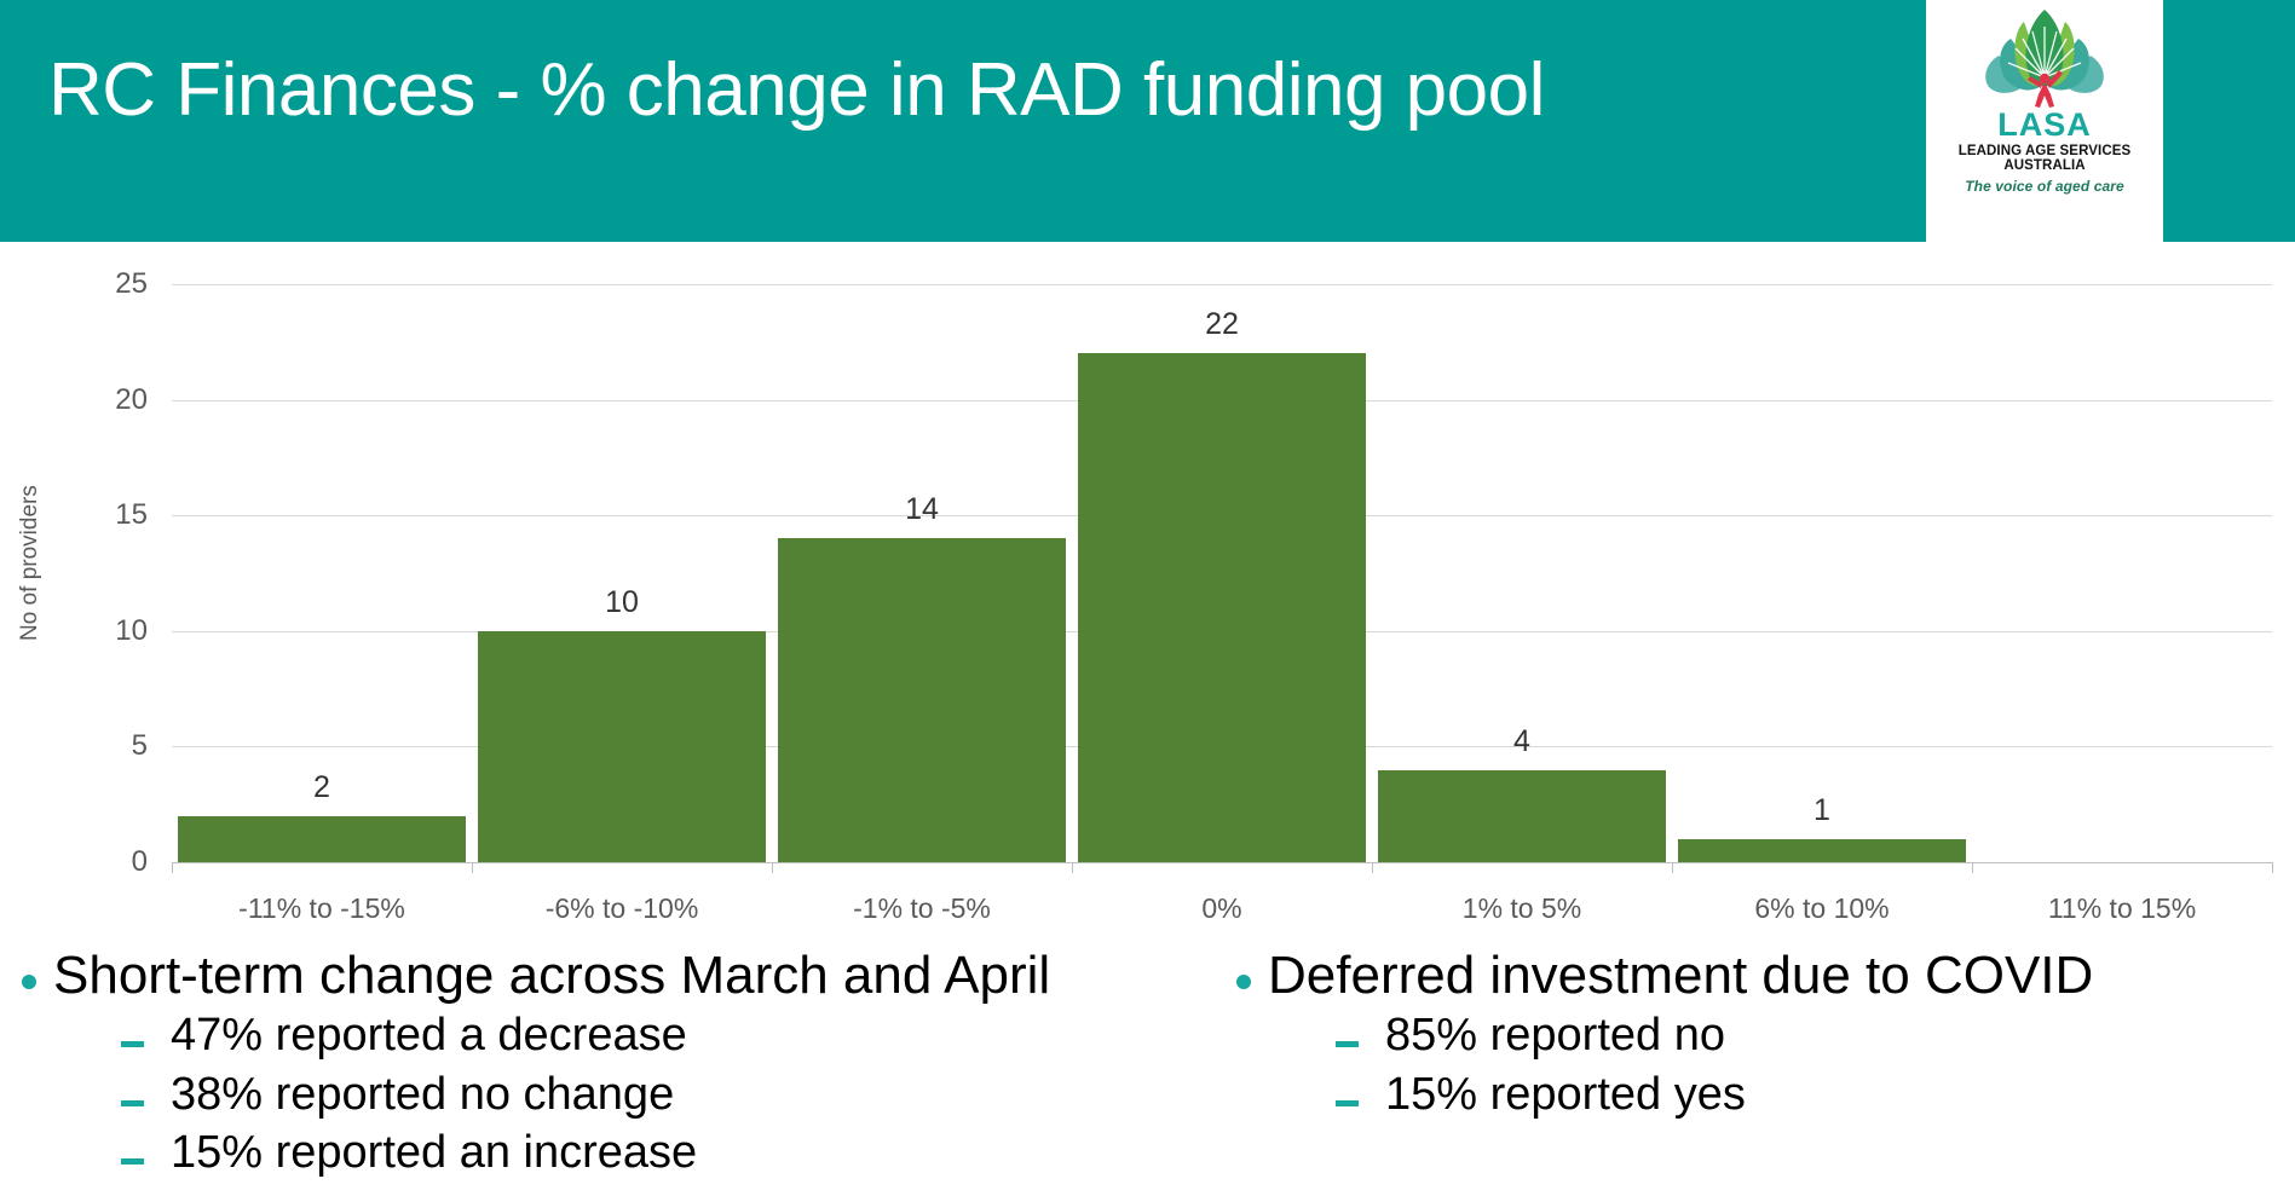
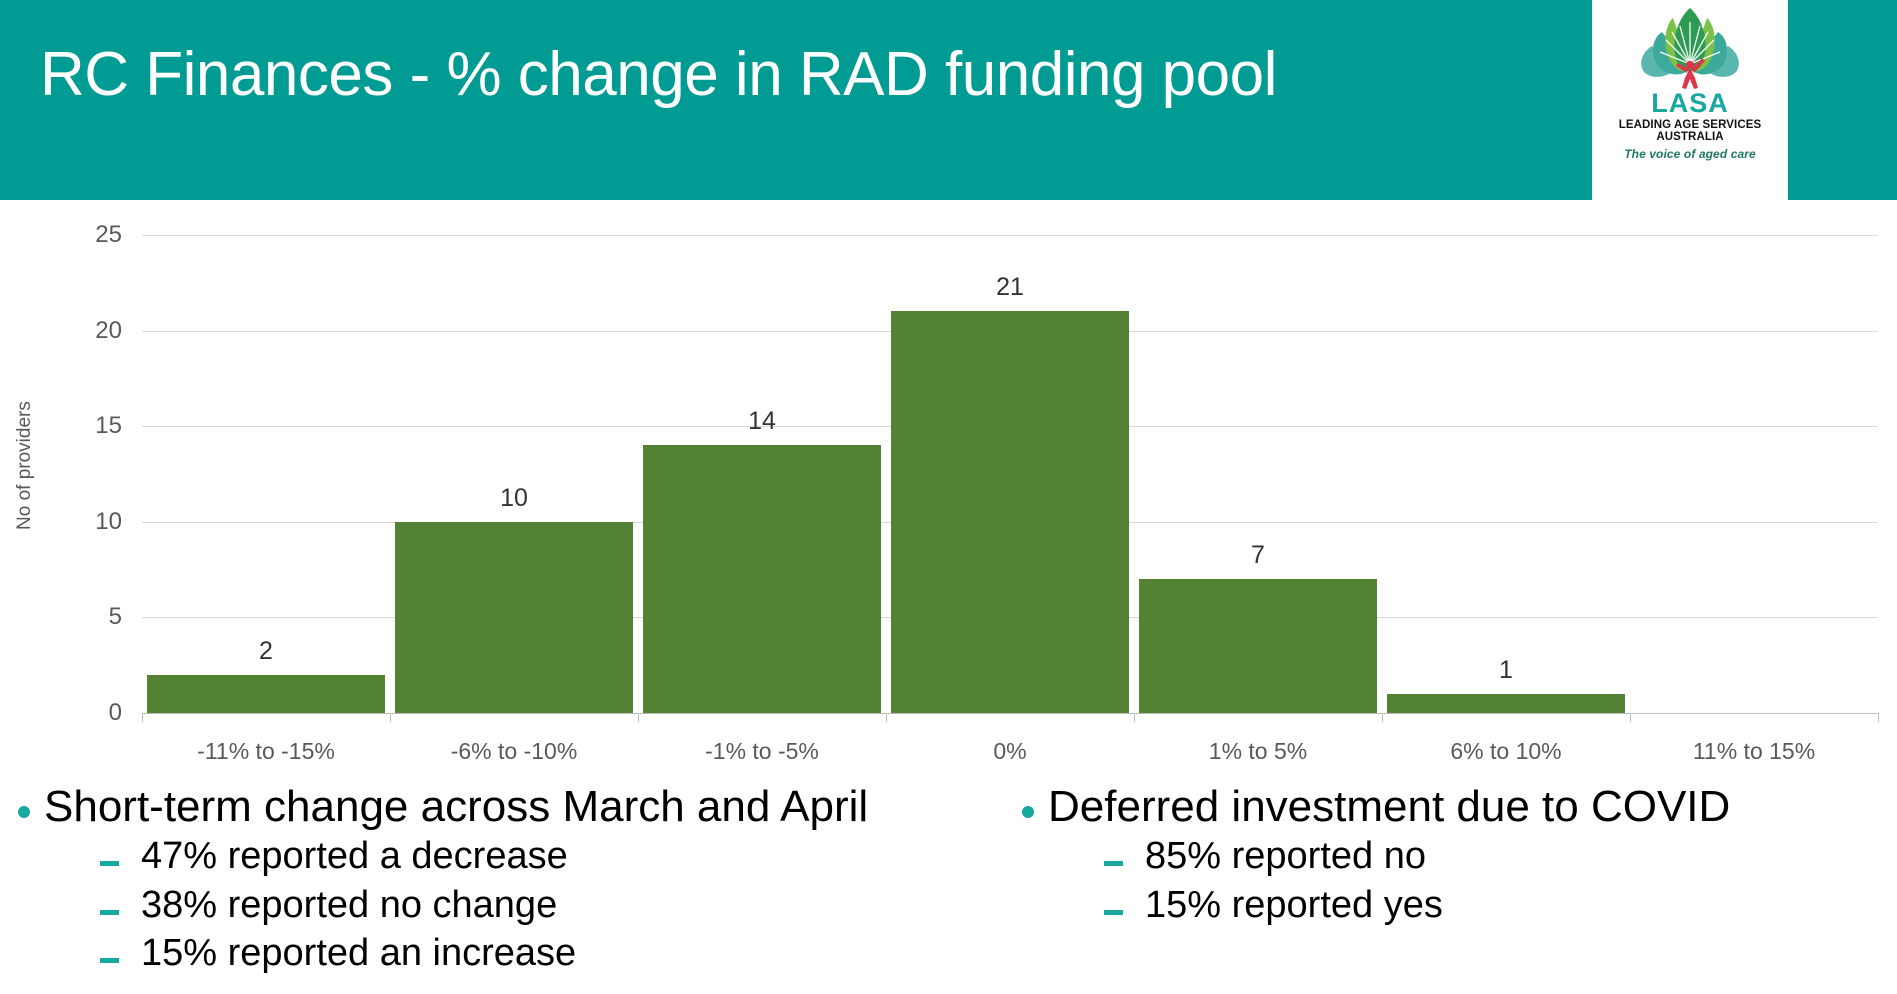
0%: 22 -> 21
1% to 5%: 4 -> 7
